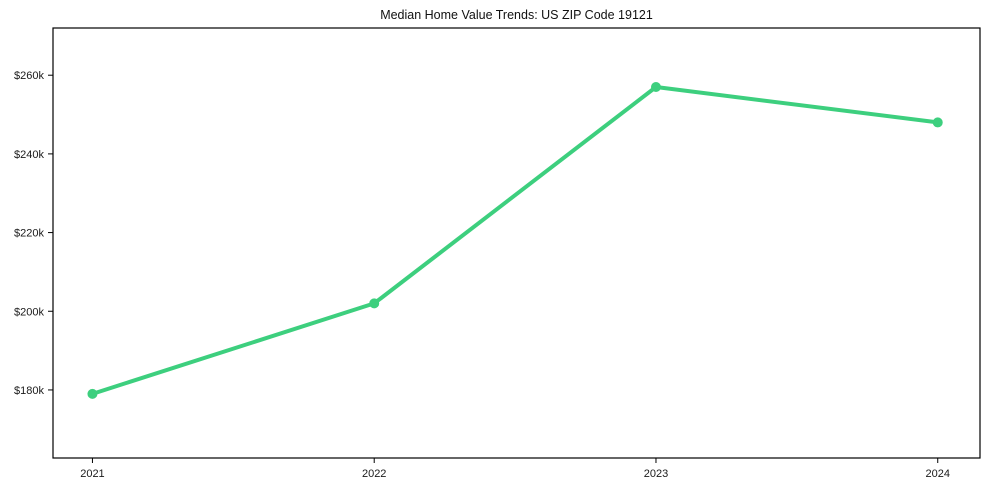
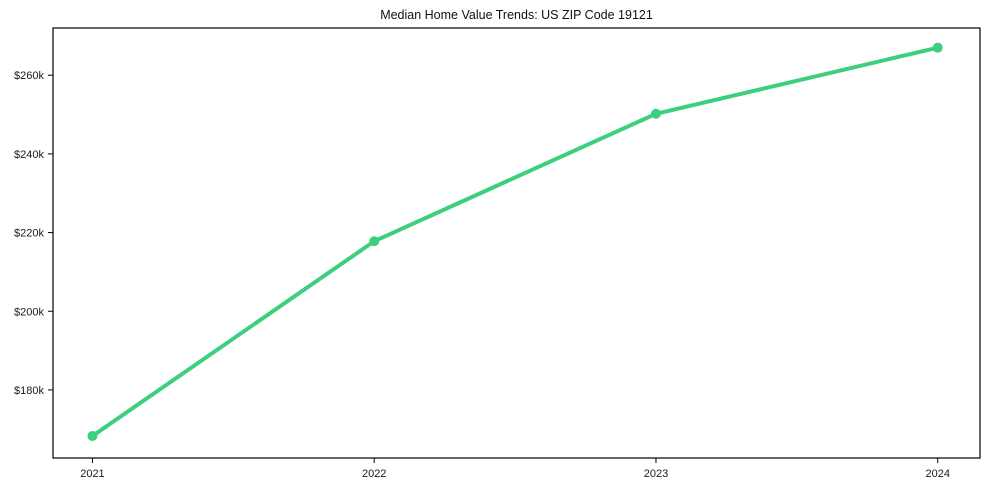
2021: $179k -> $168k
2022: $202k -> $218k
2023: $257k -> $250k
2024: $248k -> $267k
